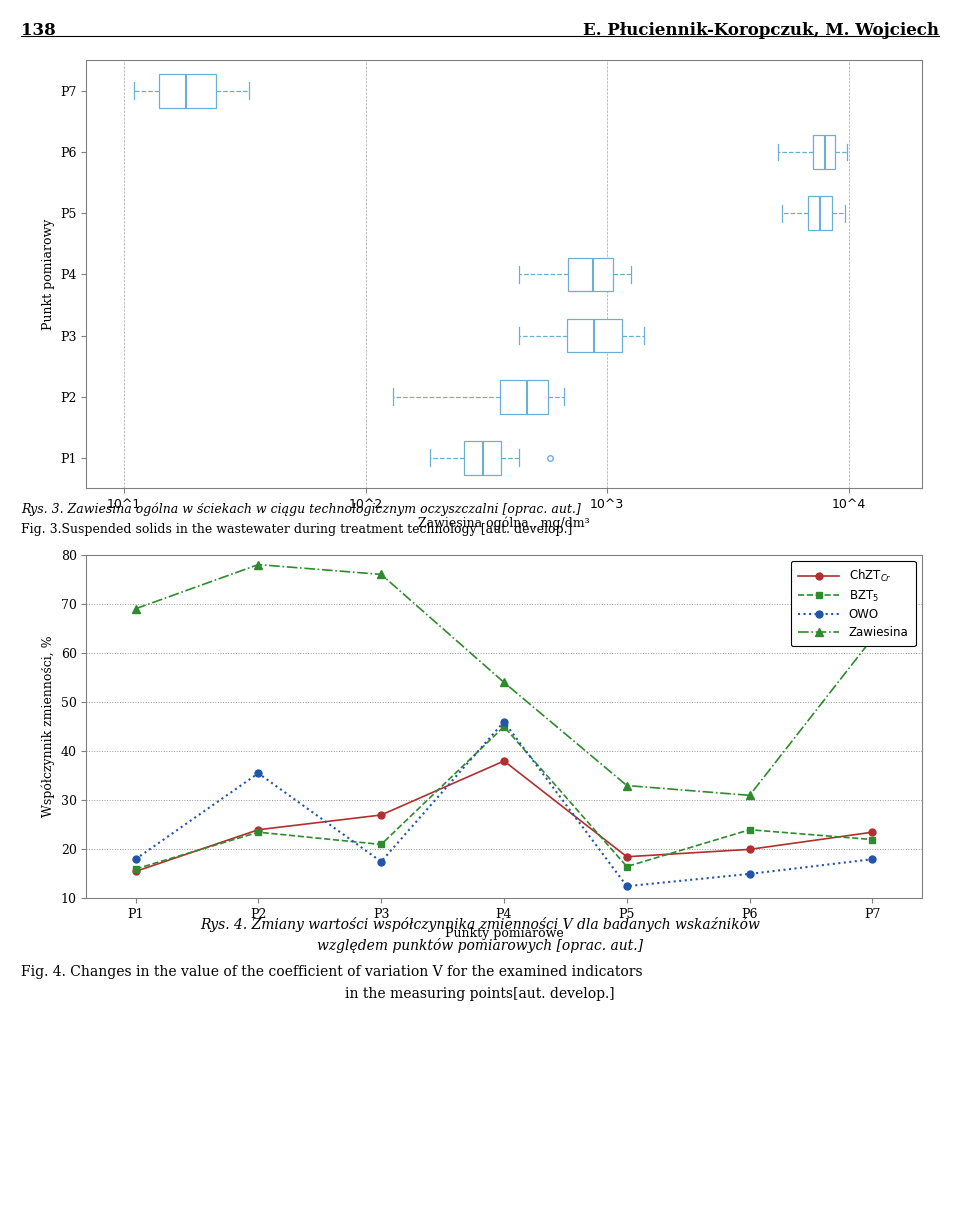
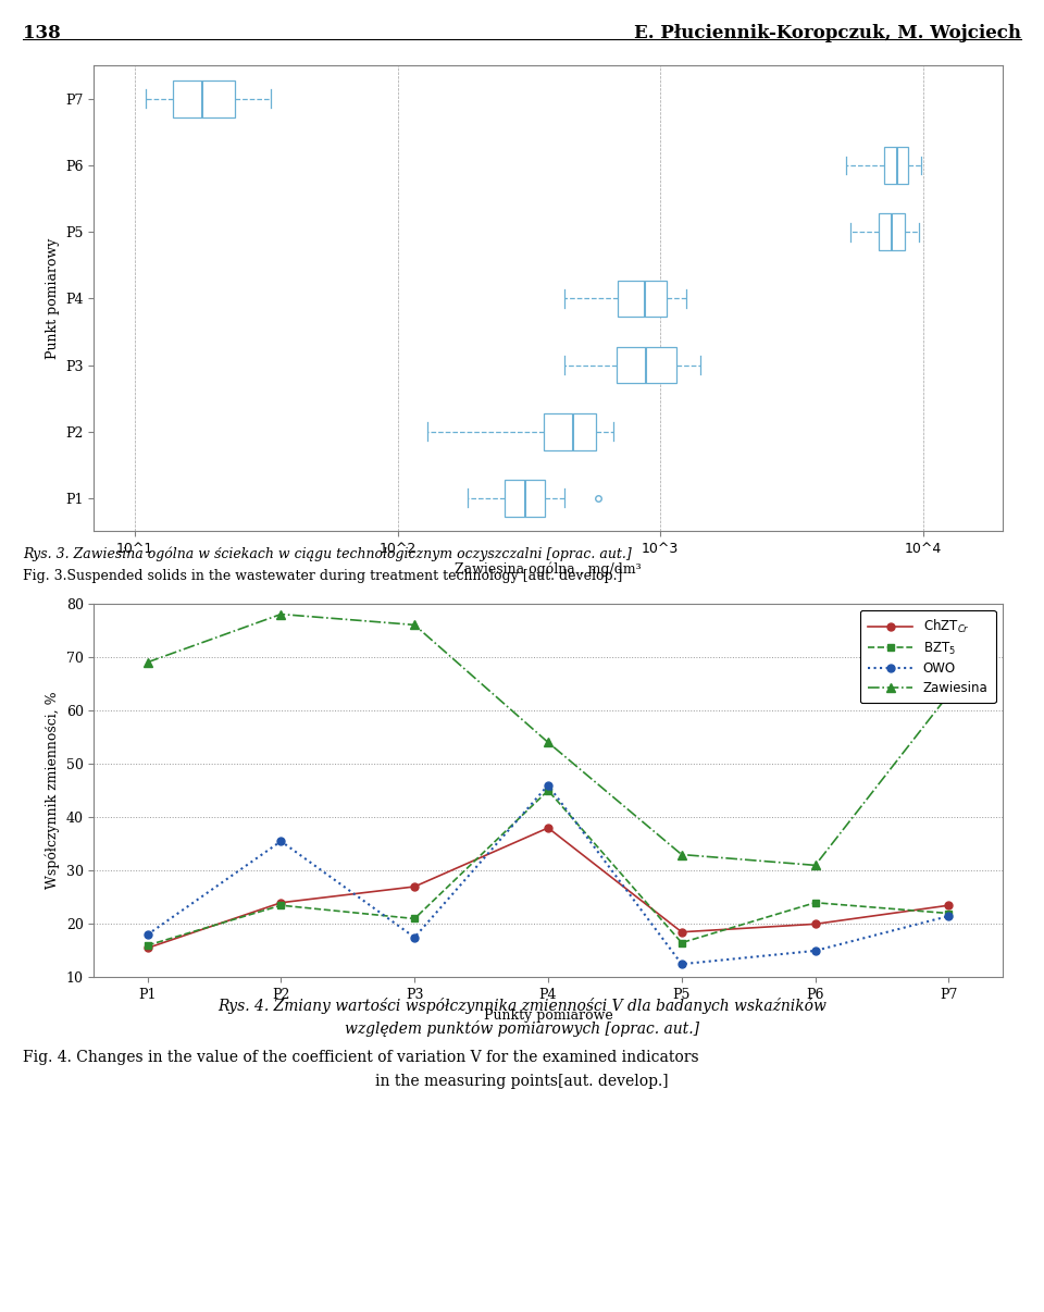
OWO/P7: 18.0 -> 21.5
